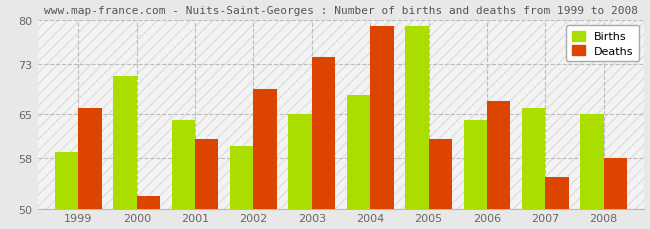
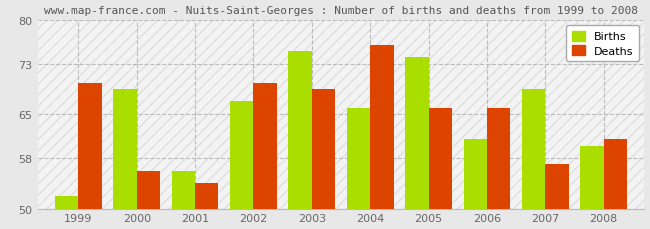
Births/1999: 59 -> 52
Deaths/1999: 66 -> 70
Births/2000: 71 -> 69
Deaths/2000: 52 -> 56
Births/2001: 64 -> 56
Deaths/2001: 61 -> 54
Births/2002: 60 -> 67
Deaths/2002: 69 -> 70
Births/2003: 65 -> 75
Deaths/2003: 74 -> 69
Births/2004: 68 -> 66
Deaths/2004: 79 -> 76
Births/2005: 79 -> 74
Deaths/2005: 61 -> 66
Births/2006: 64 -> 61
Deaths/2006: 67 -> 66
Births/2007: 66 -> 69
Deaths/2007: 55 -> 57
Births/2008: 65 -> 60
Deaths/2008: 58 -> 61
